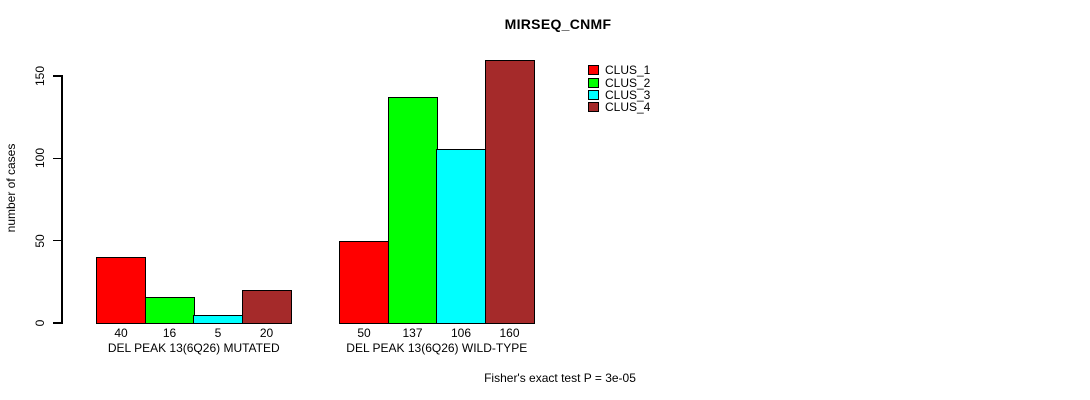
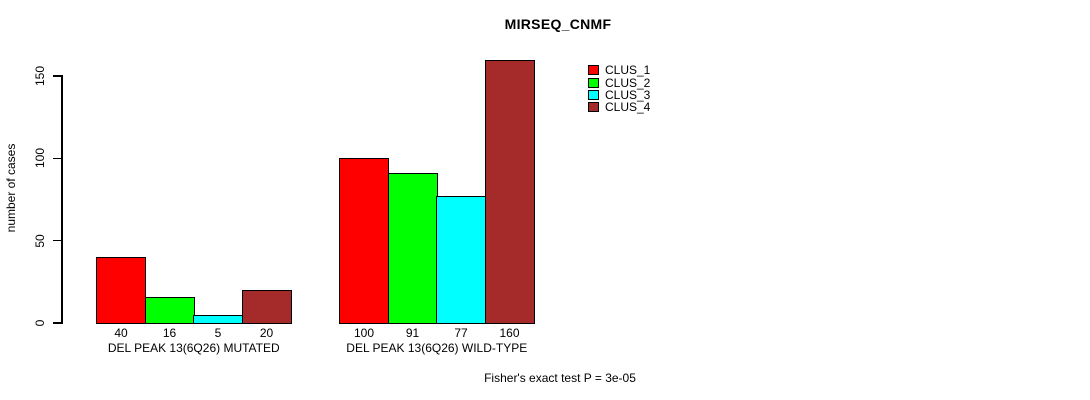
CLUS_1/DEL PEAK 13(6Q26) WILD-TYPE: 50 -> 100
CLUS_2/DEL PEAK 13(6Q26) WILD-TYPE: 137 -> 91
CLUS_3/DEL PEAK 13(6Q26) WILD-TYPE: 106 -> 77
